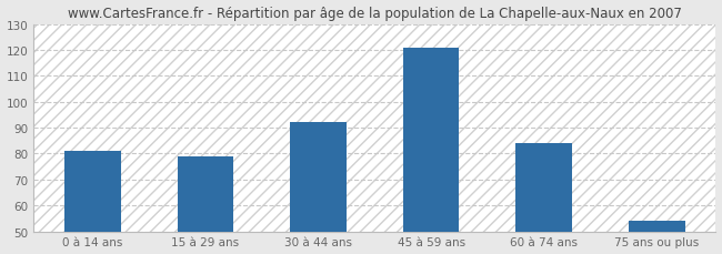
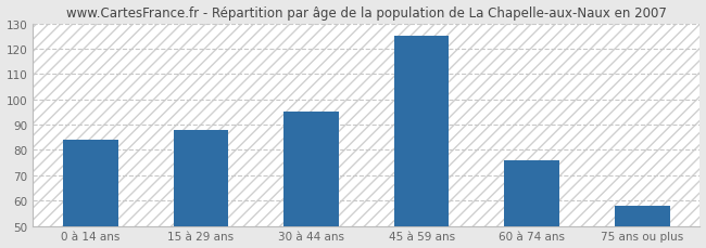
0 à 14 ans: 81 -> 84
15 à 29 ans: 79 -> 88
30 à 44 ans: 92 -> 95
45 à 59 ans: 121 -> 125
60 à 74 ans: 84 -> 76
75 ans ou plus: 54 -> 58
